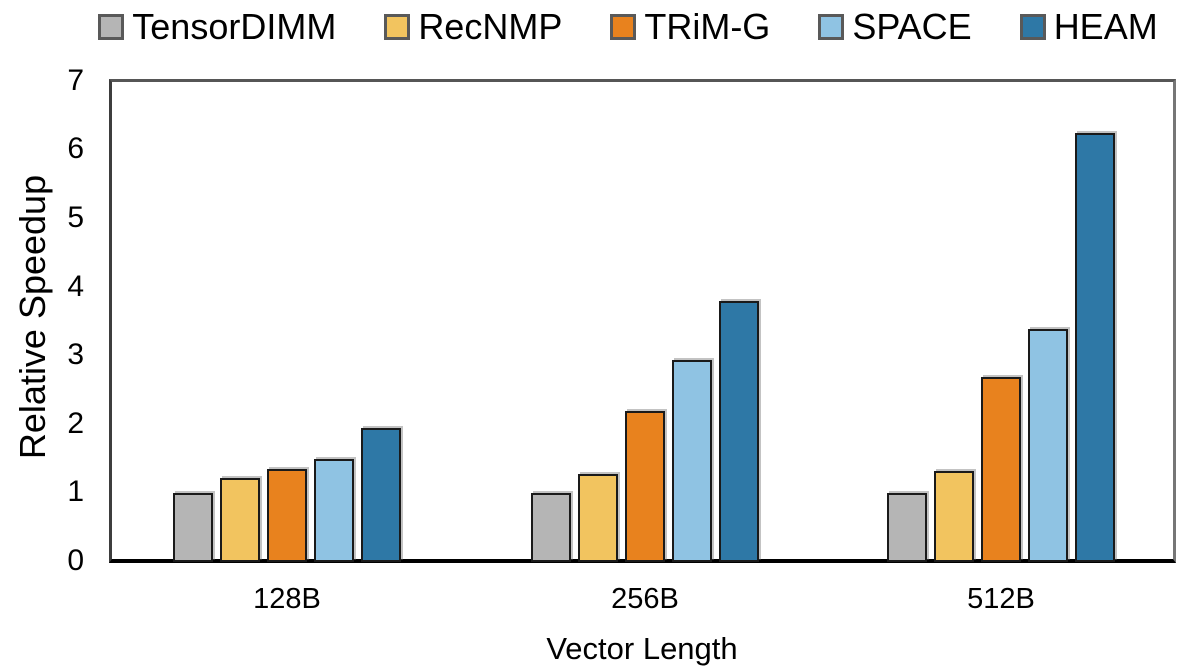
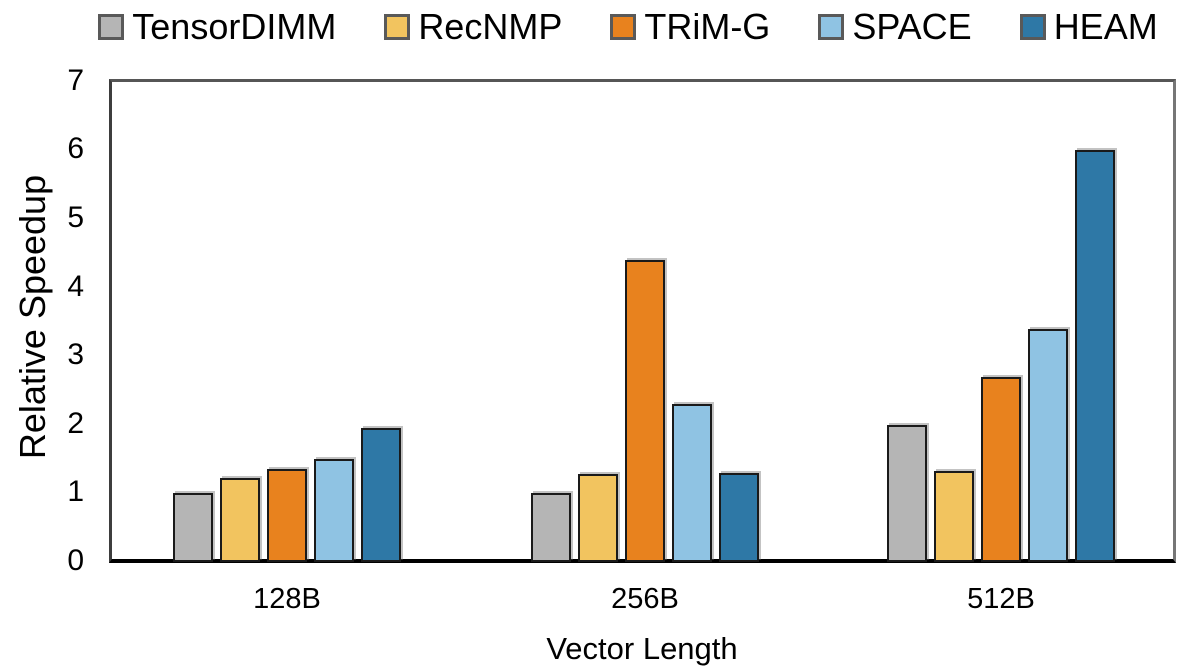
TRiM-G/256B: 2.2 -> 4.4
SPACE/256B: 3.0 -> 2.3
HEAM/256B: 3.8 -> 1.3
TensorDIMM/512B: 1 -> 2
HEAM/512B: 6.2 -> 6.0
